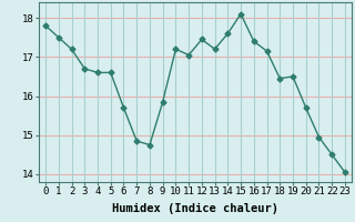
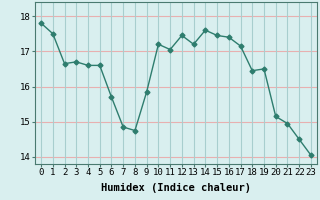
2: 17.20 -> 16.65
15: 18.10 -> 17.45
20: 15.70 -> 15.15
